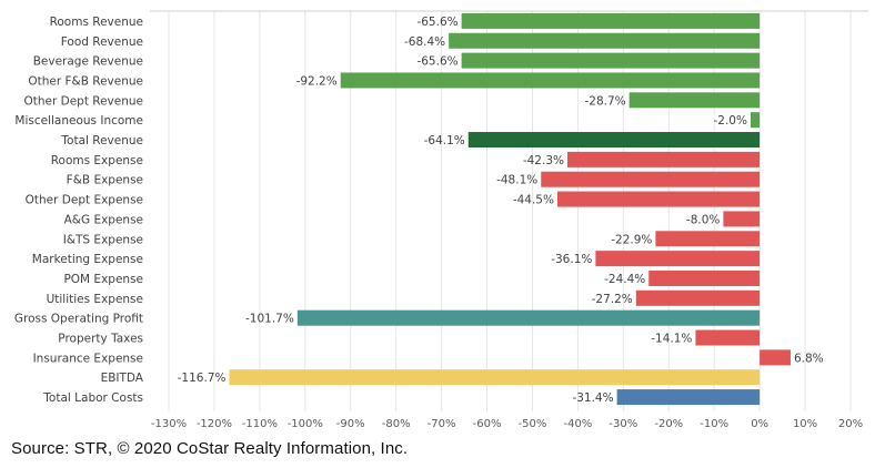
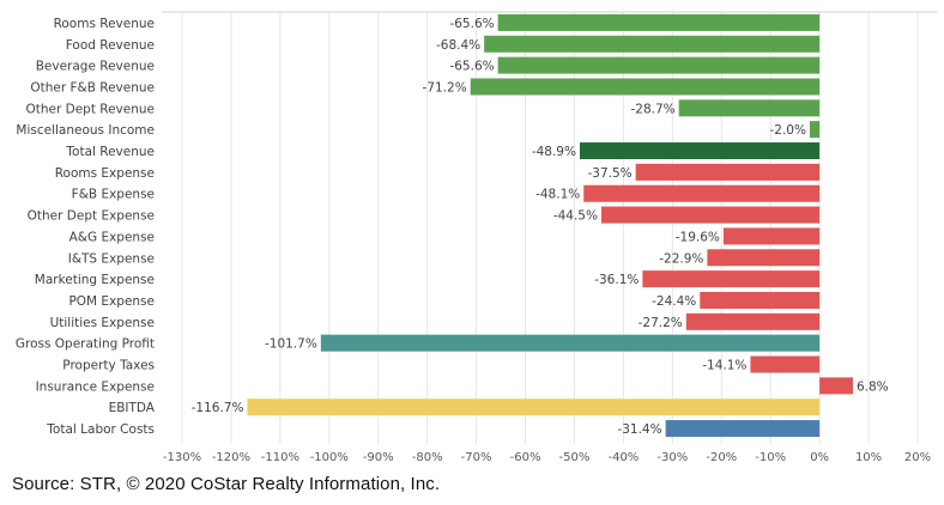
Other F&B Revenue: -92.2% -> -71.2%
Total Revenue: -64.1% -> -48.9%
Rooms Expense: -42.3% -> -37.5%
A&G Expense: -8.0% -> -19.6%
